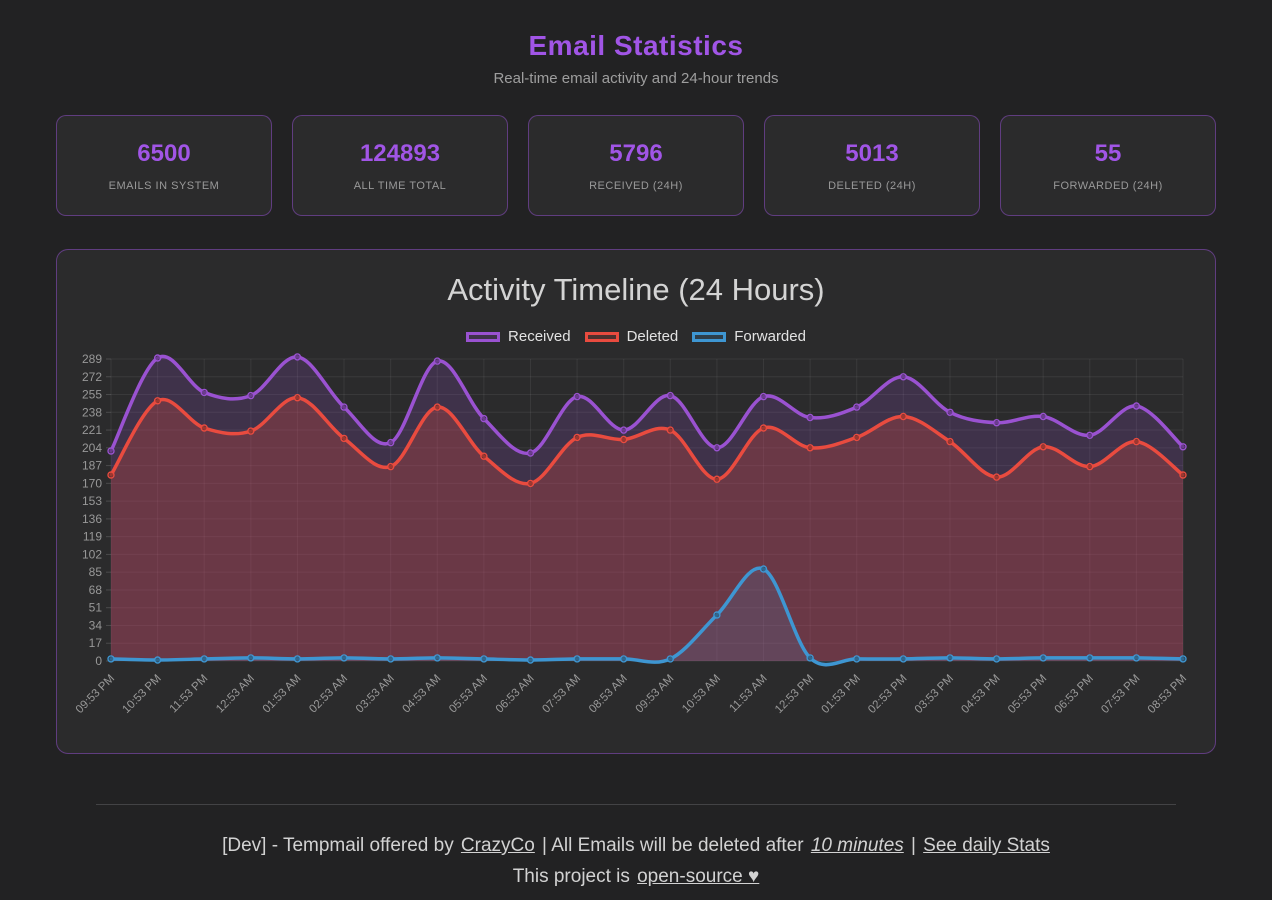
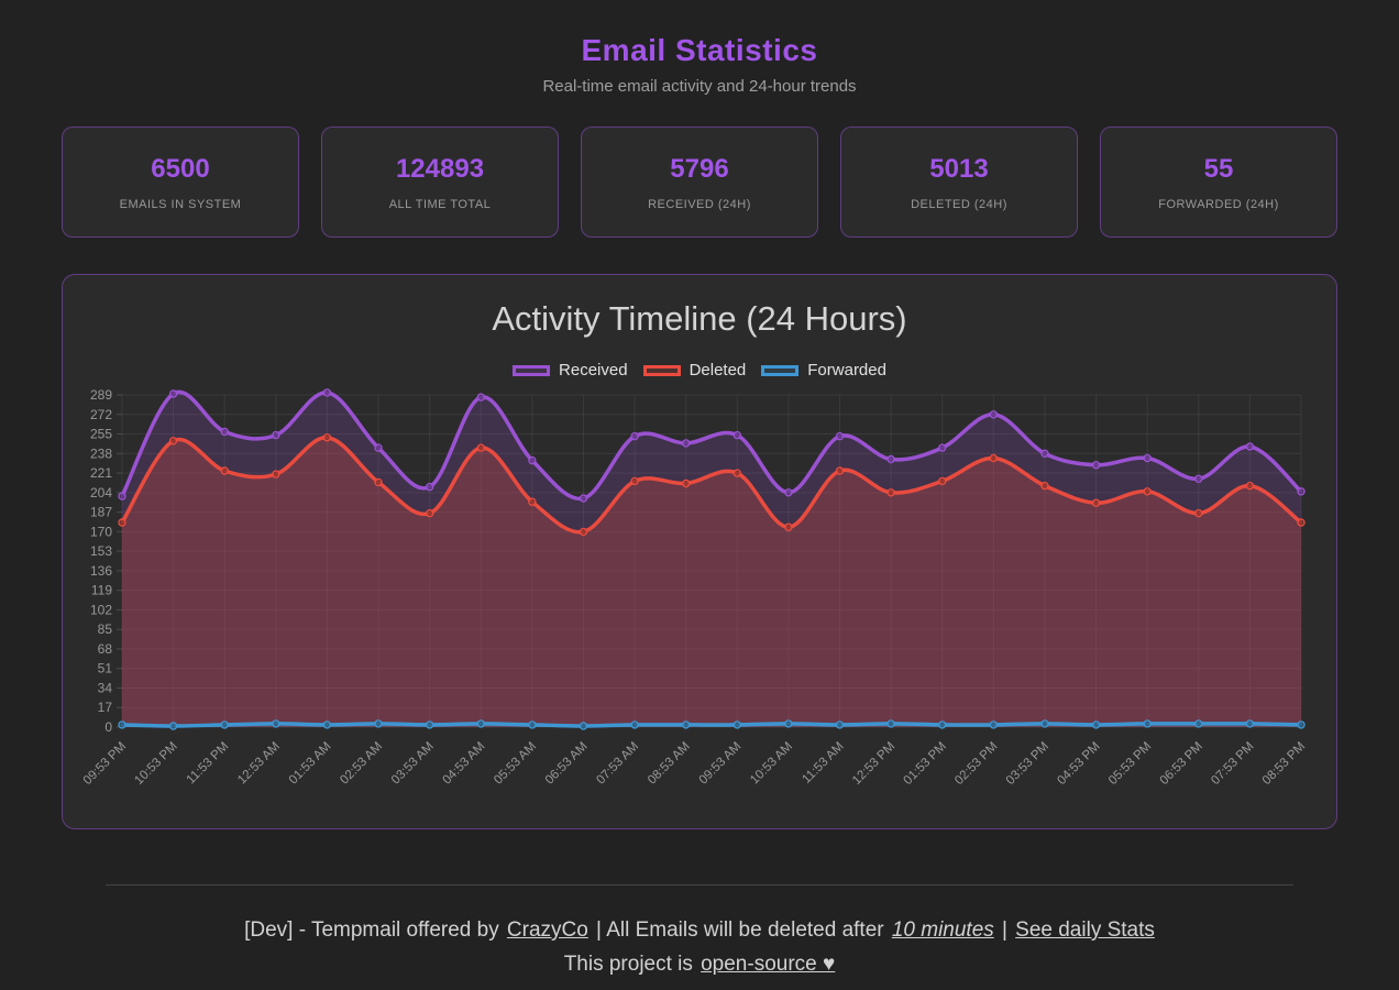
Received/08:53 AM: 221 -> 247
Forwarded/10:53 AM: 44 -> 3
Forwarded/11:53 AM: 88 -> 2
Deleted/04:53 PM: 176 -> 195
